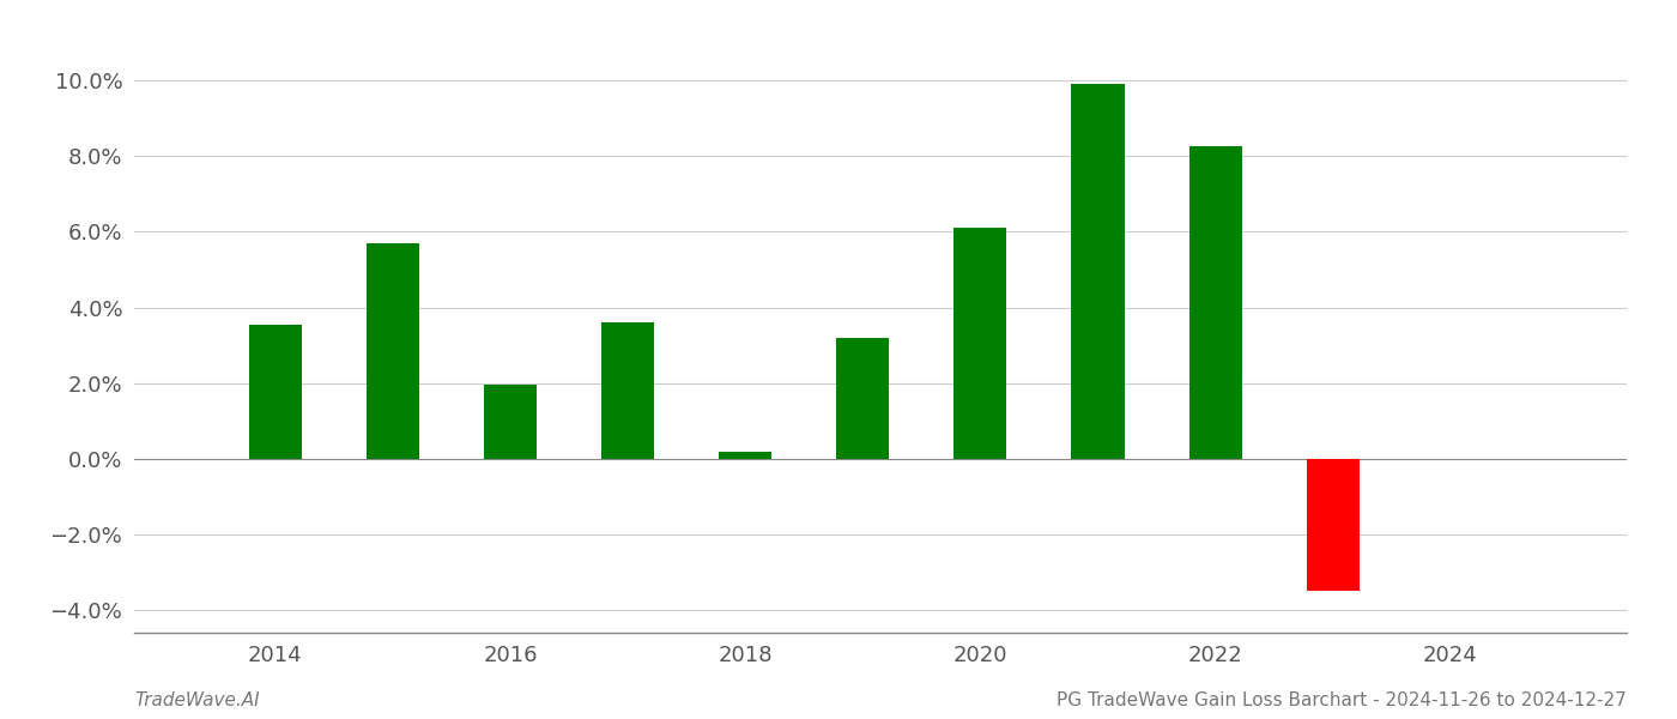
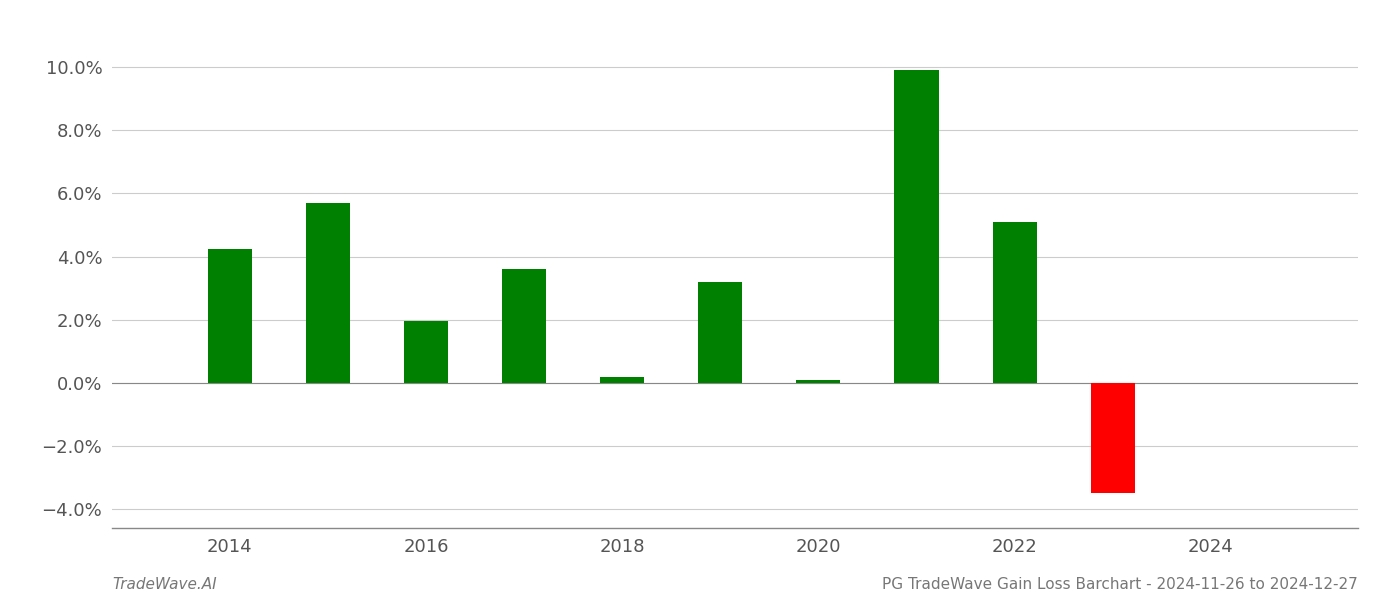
2014: 3.55% -> 4.25%
2020: 6.10% -> 0.10%
2022: 8.25% -> 5.10%
